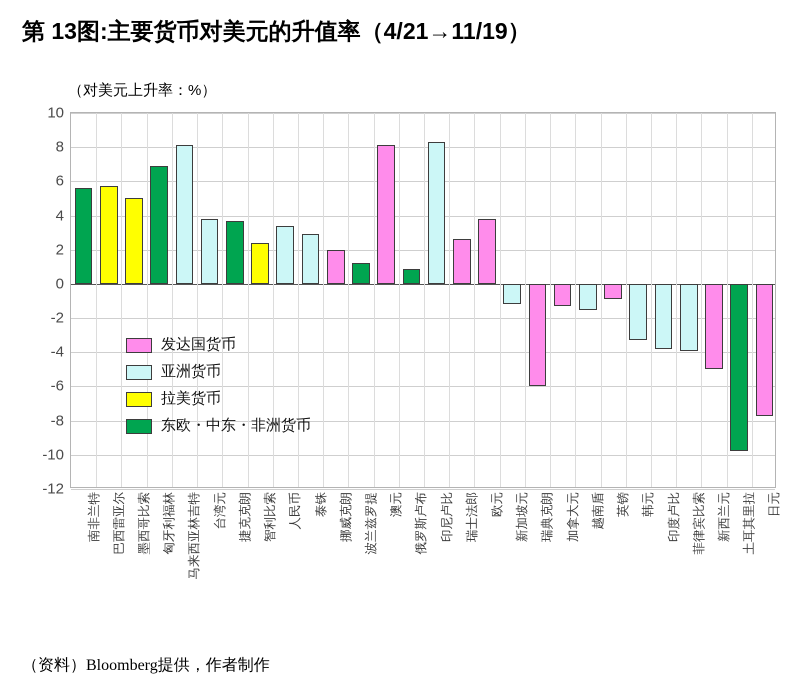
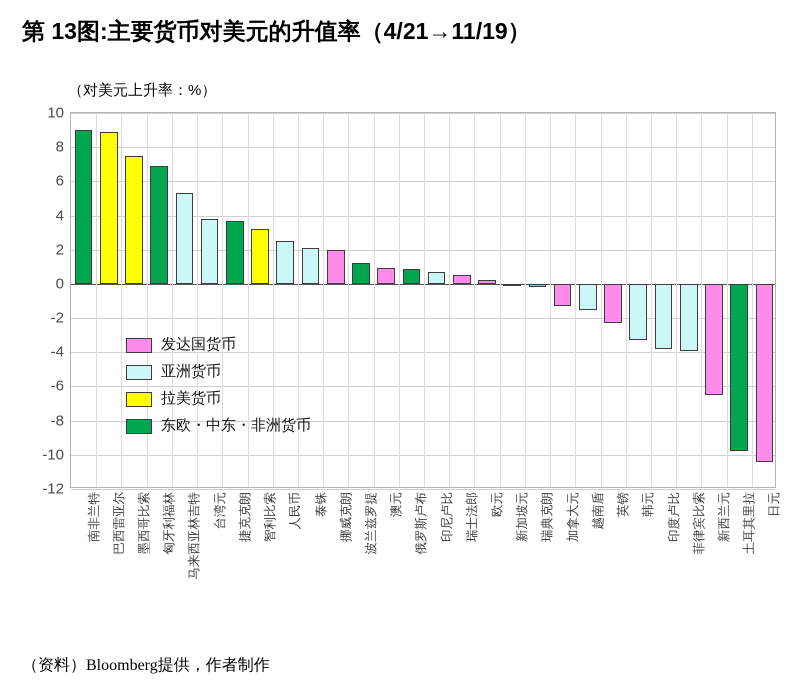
南非兰特: 5.6 -> 9.0
巴西雷亚尔: 5.7 -> 8.9
墨西哥比索: 5.0 -> 7.5
马来西亚林吉特: 8.1 -> 5.3
智利比索: 2.4 -> 3.2
人民币: 3.4 -> 2.5
泰铢: 2.9 -> 2.1
澳元: 8.1 -> 0.9
印尼卢比: 8.3 -> 0.7
瑞士法郎: 2.6 -> 0.5
欧元: 3.8 -> 0.2
新加坡元: -1.2 -> -0.1
瑞典克朗: -6.0 -> -0.2
英镑: -0.9 -> -2.3
新西兰元: -5.0 -> -6.5
日元: -7.7 -> -10.4
